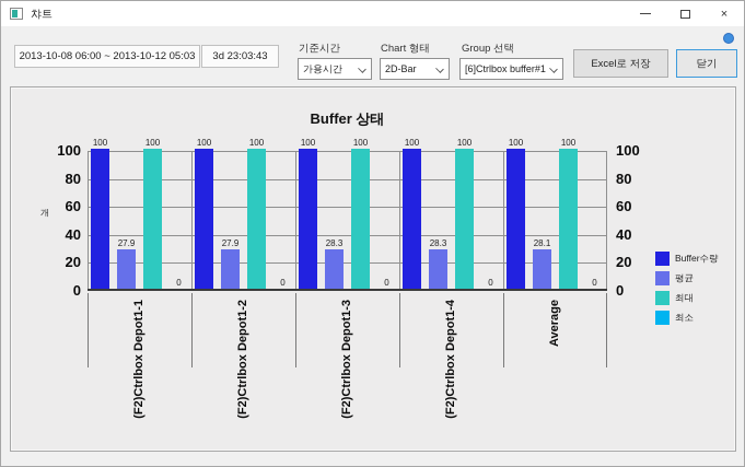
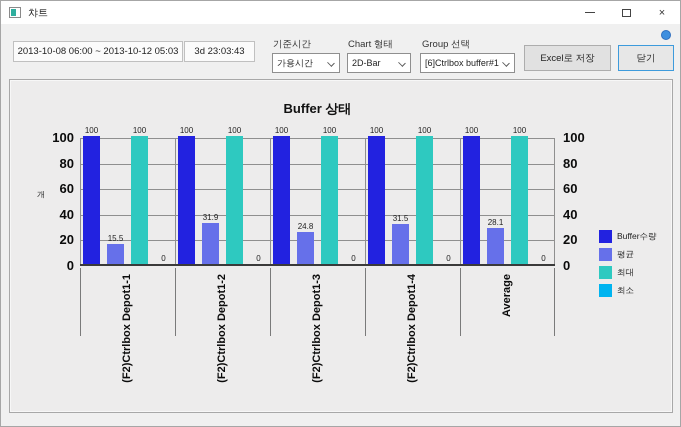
평균/(F2)Ctrlbox Depot1-1: 27.9 -> 15.5
평균/(F2)Ctrlbox Depot1-2: 27.9 -> 31.9
평균/(F2)Ctrlbox Depot1-3: 28.3 -> 24.8
평균/(F2)Ctrlbox Depot1-4: 28.3 -> 31.5
